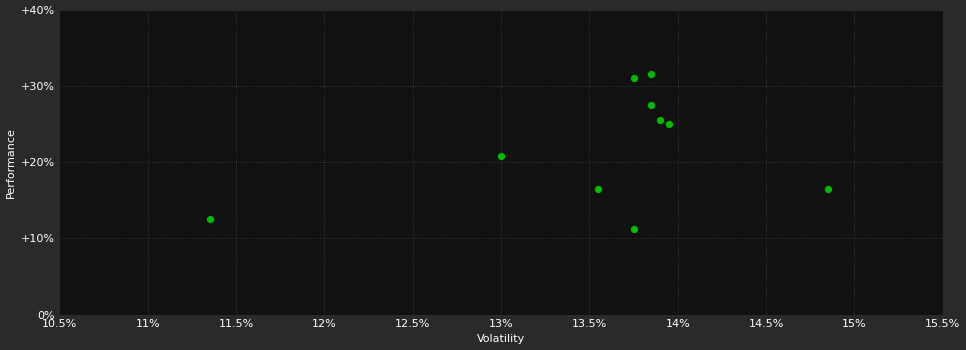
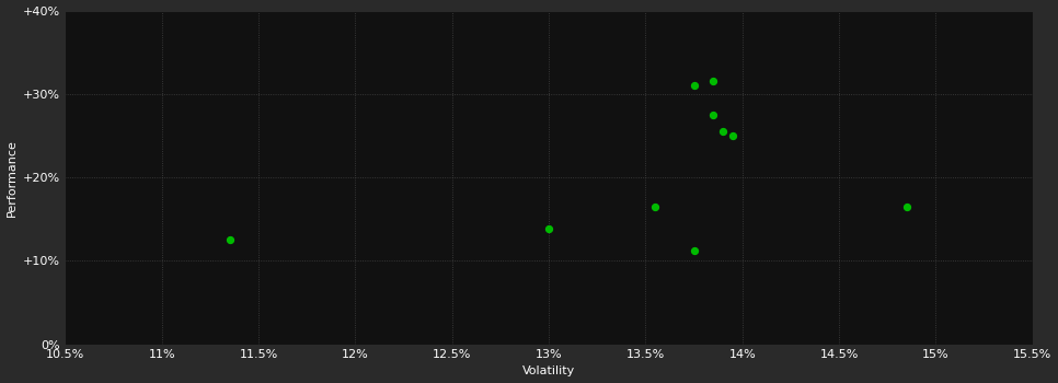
13%: 20.8% -> 13.8%
